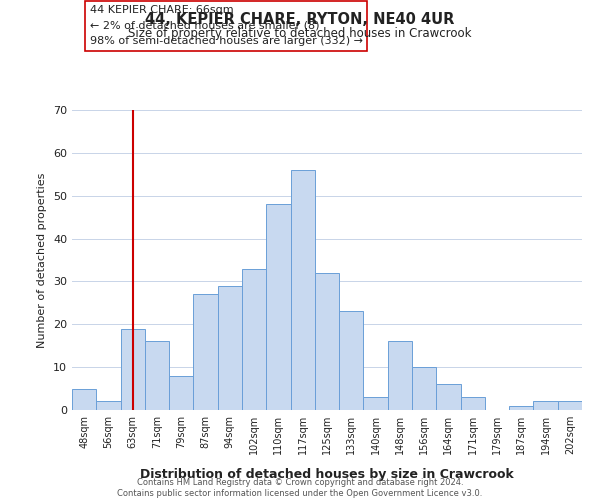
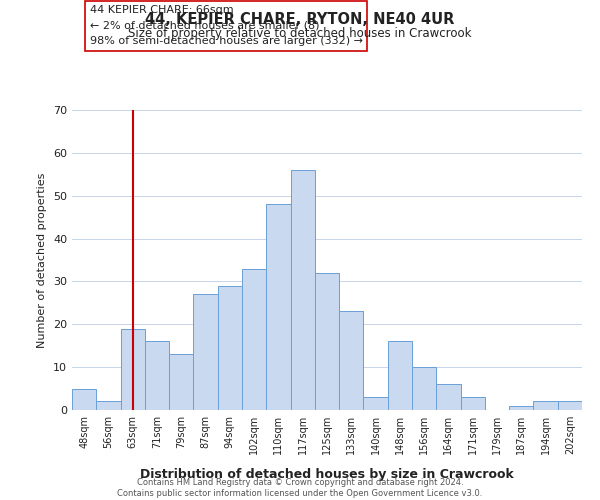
79sqm: 8 -> 13
